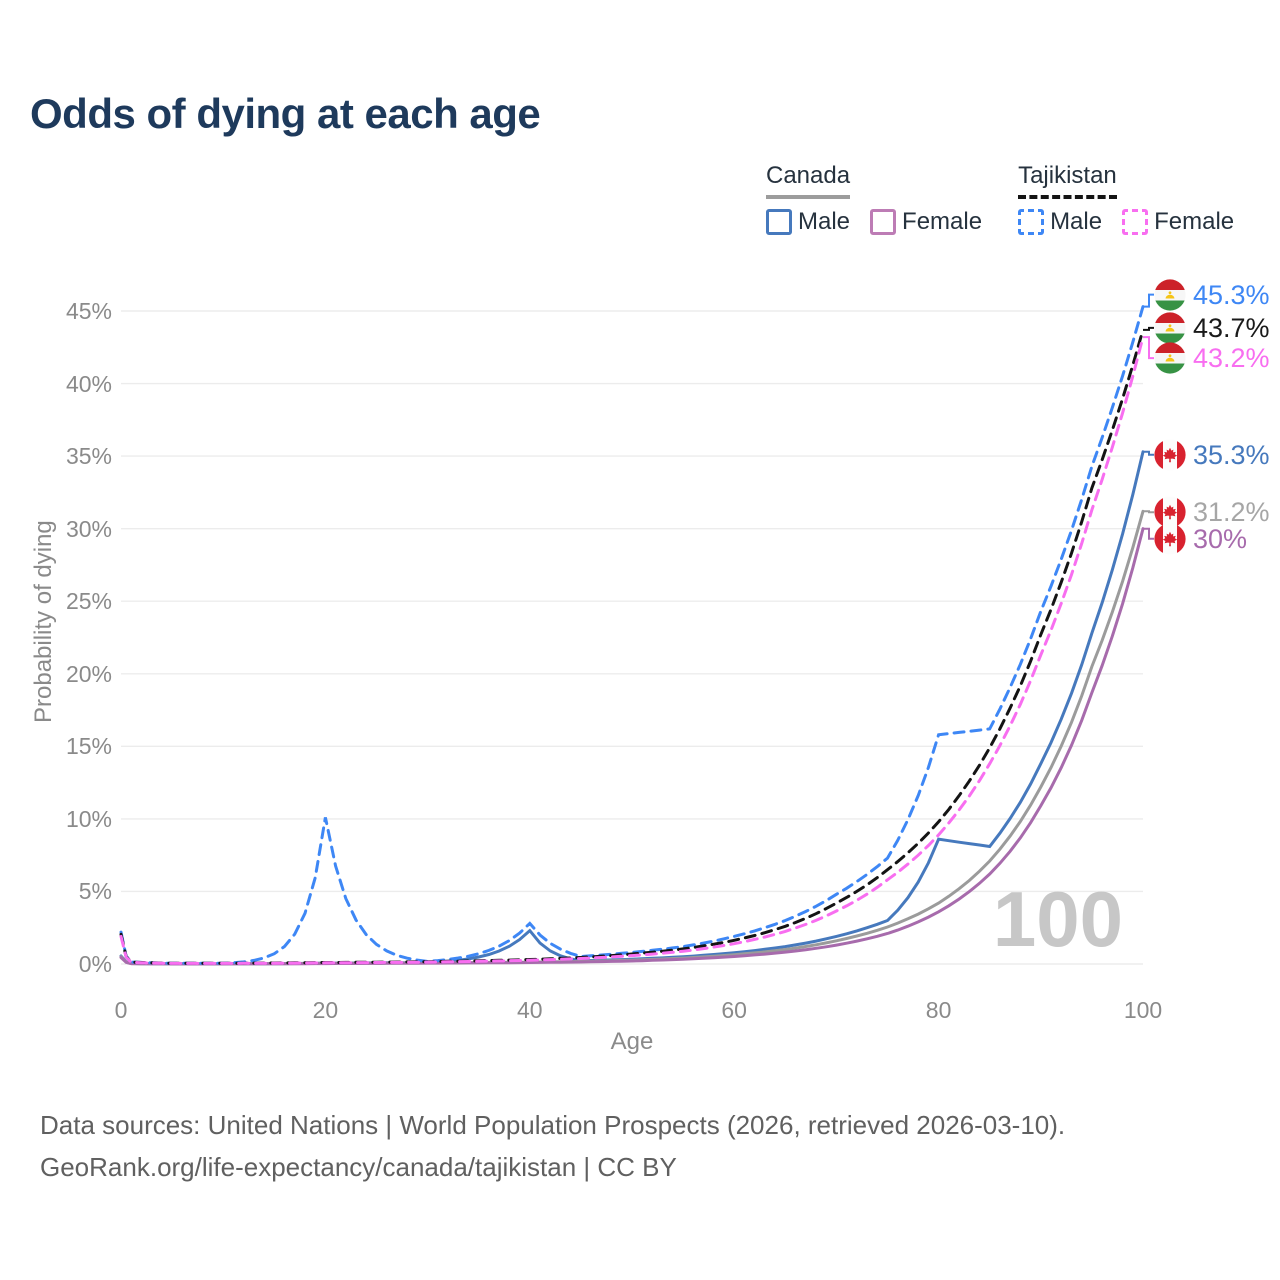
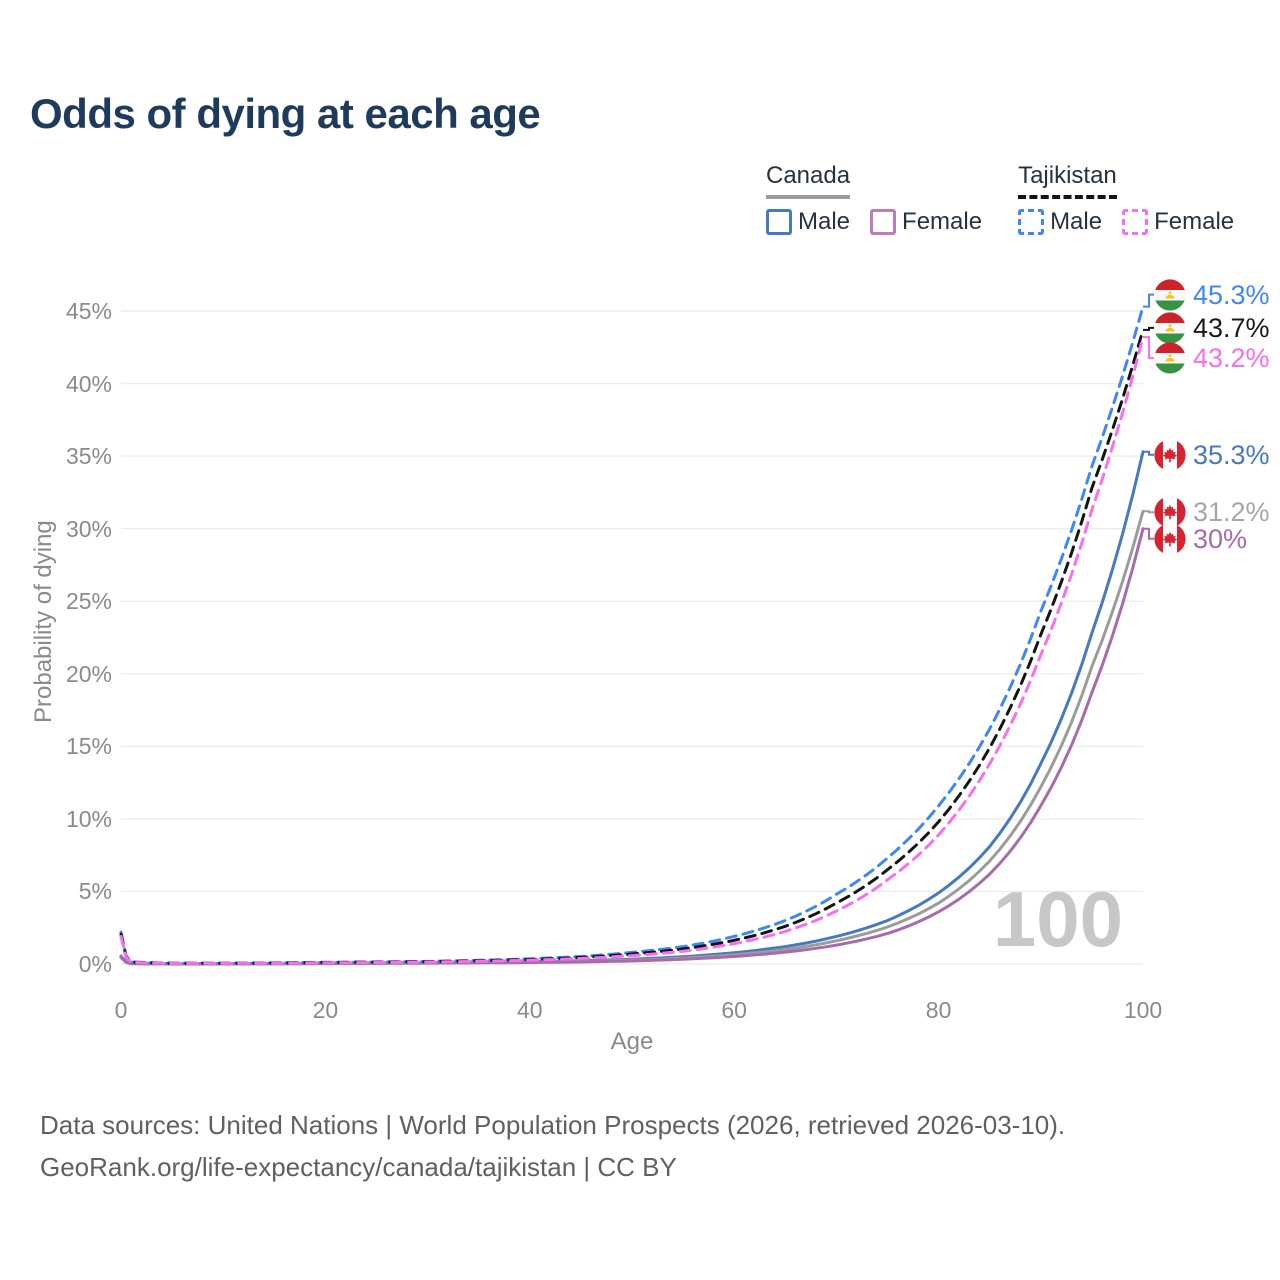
Tajikistan Male/20: 10.1% -> 0.1%
Canada Male/40: 2.3% -> 0.2%
Tajikistan Male/40: 2.8% -> 0.4%
Canada Male/80: 8.6% -> 4.9%
Tajikistan Male/80: 15.8% -> 10.9%
